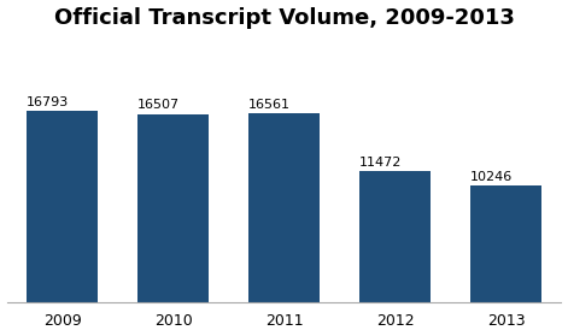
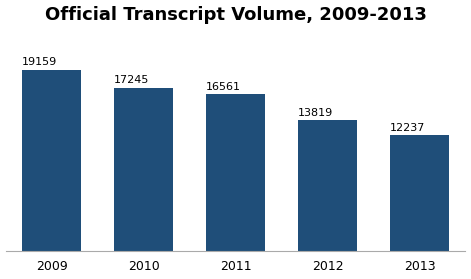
2009: 16793 -> 19159
2010: 16507 -> 17245
2012: 11472 -> 13819
2013: 10246 -> 12237
